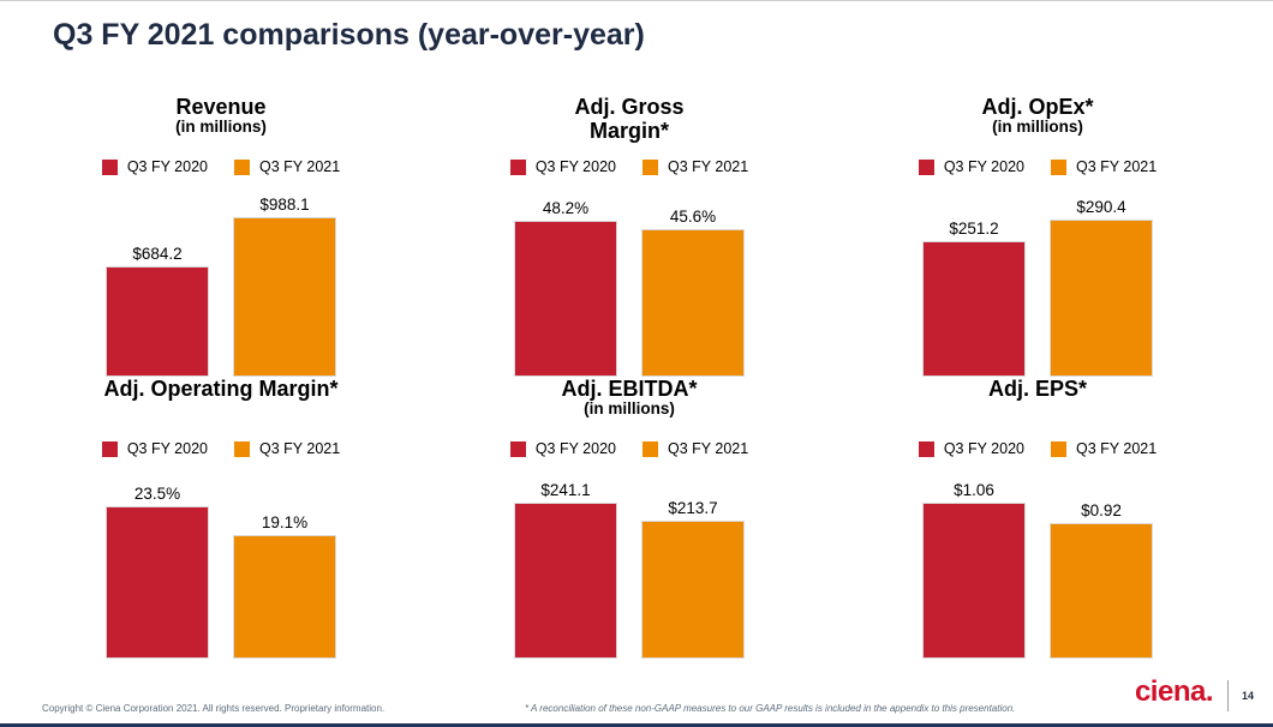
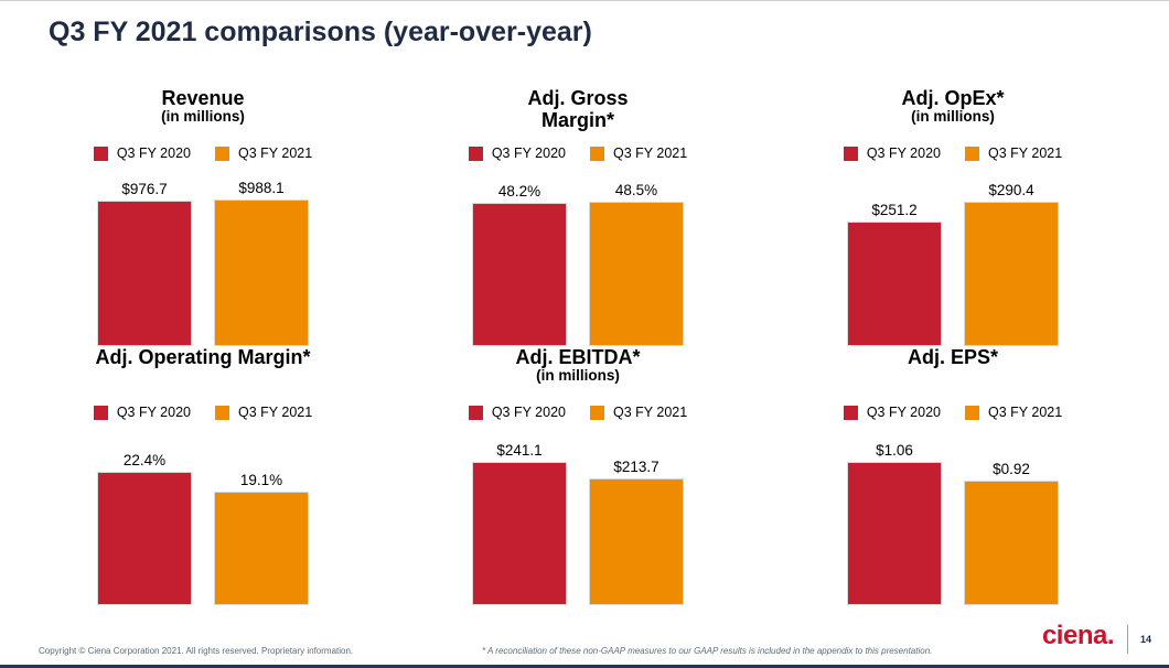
Revenue/Q3 FY 2020: $684.2 -> $976.7
Adj. Gross Margin*/Q3 FY 2021: 45.6% -> 48.5%
Adj. Operating Margin*/Q3 FY 2020: 23.5% -> 22.4%
